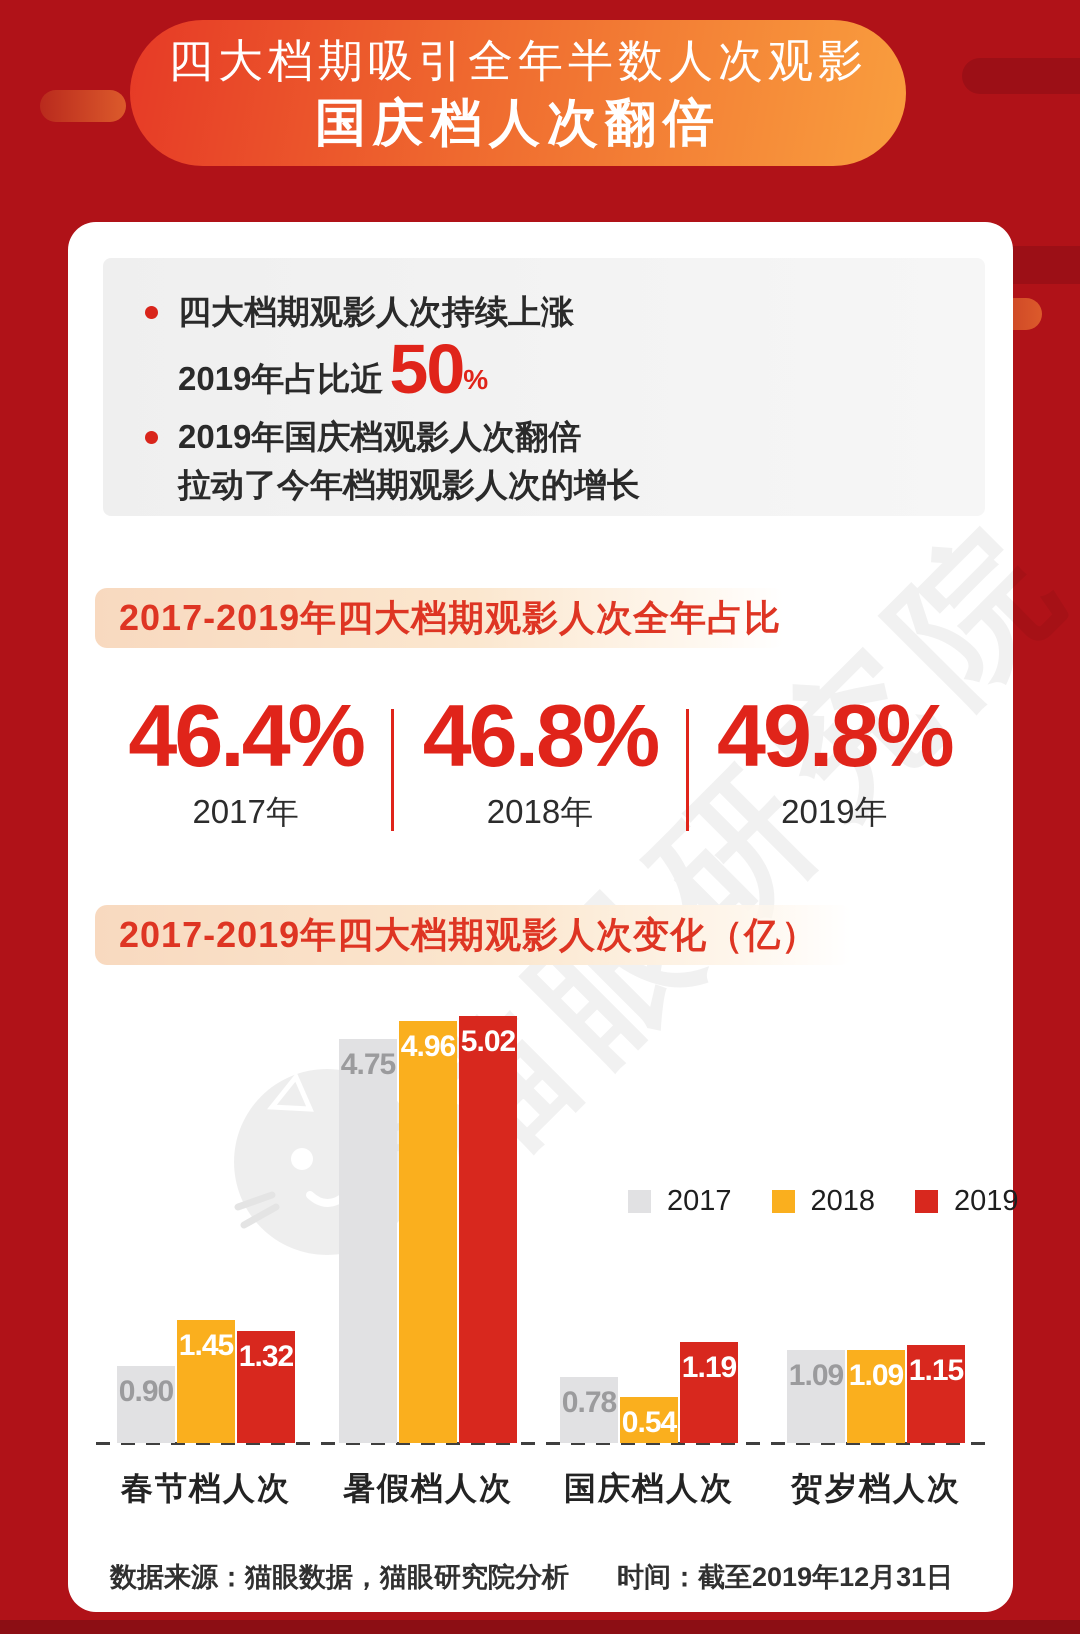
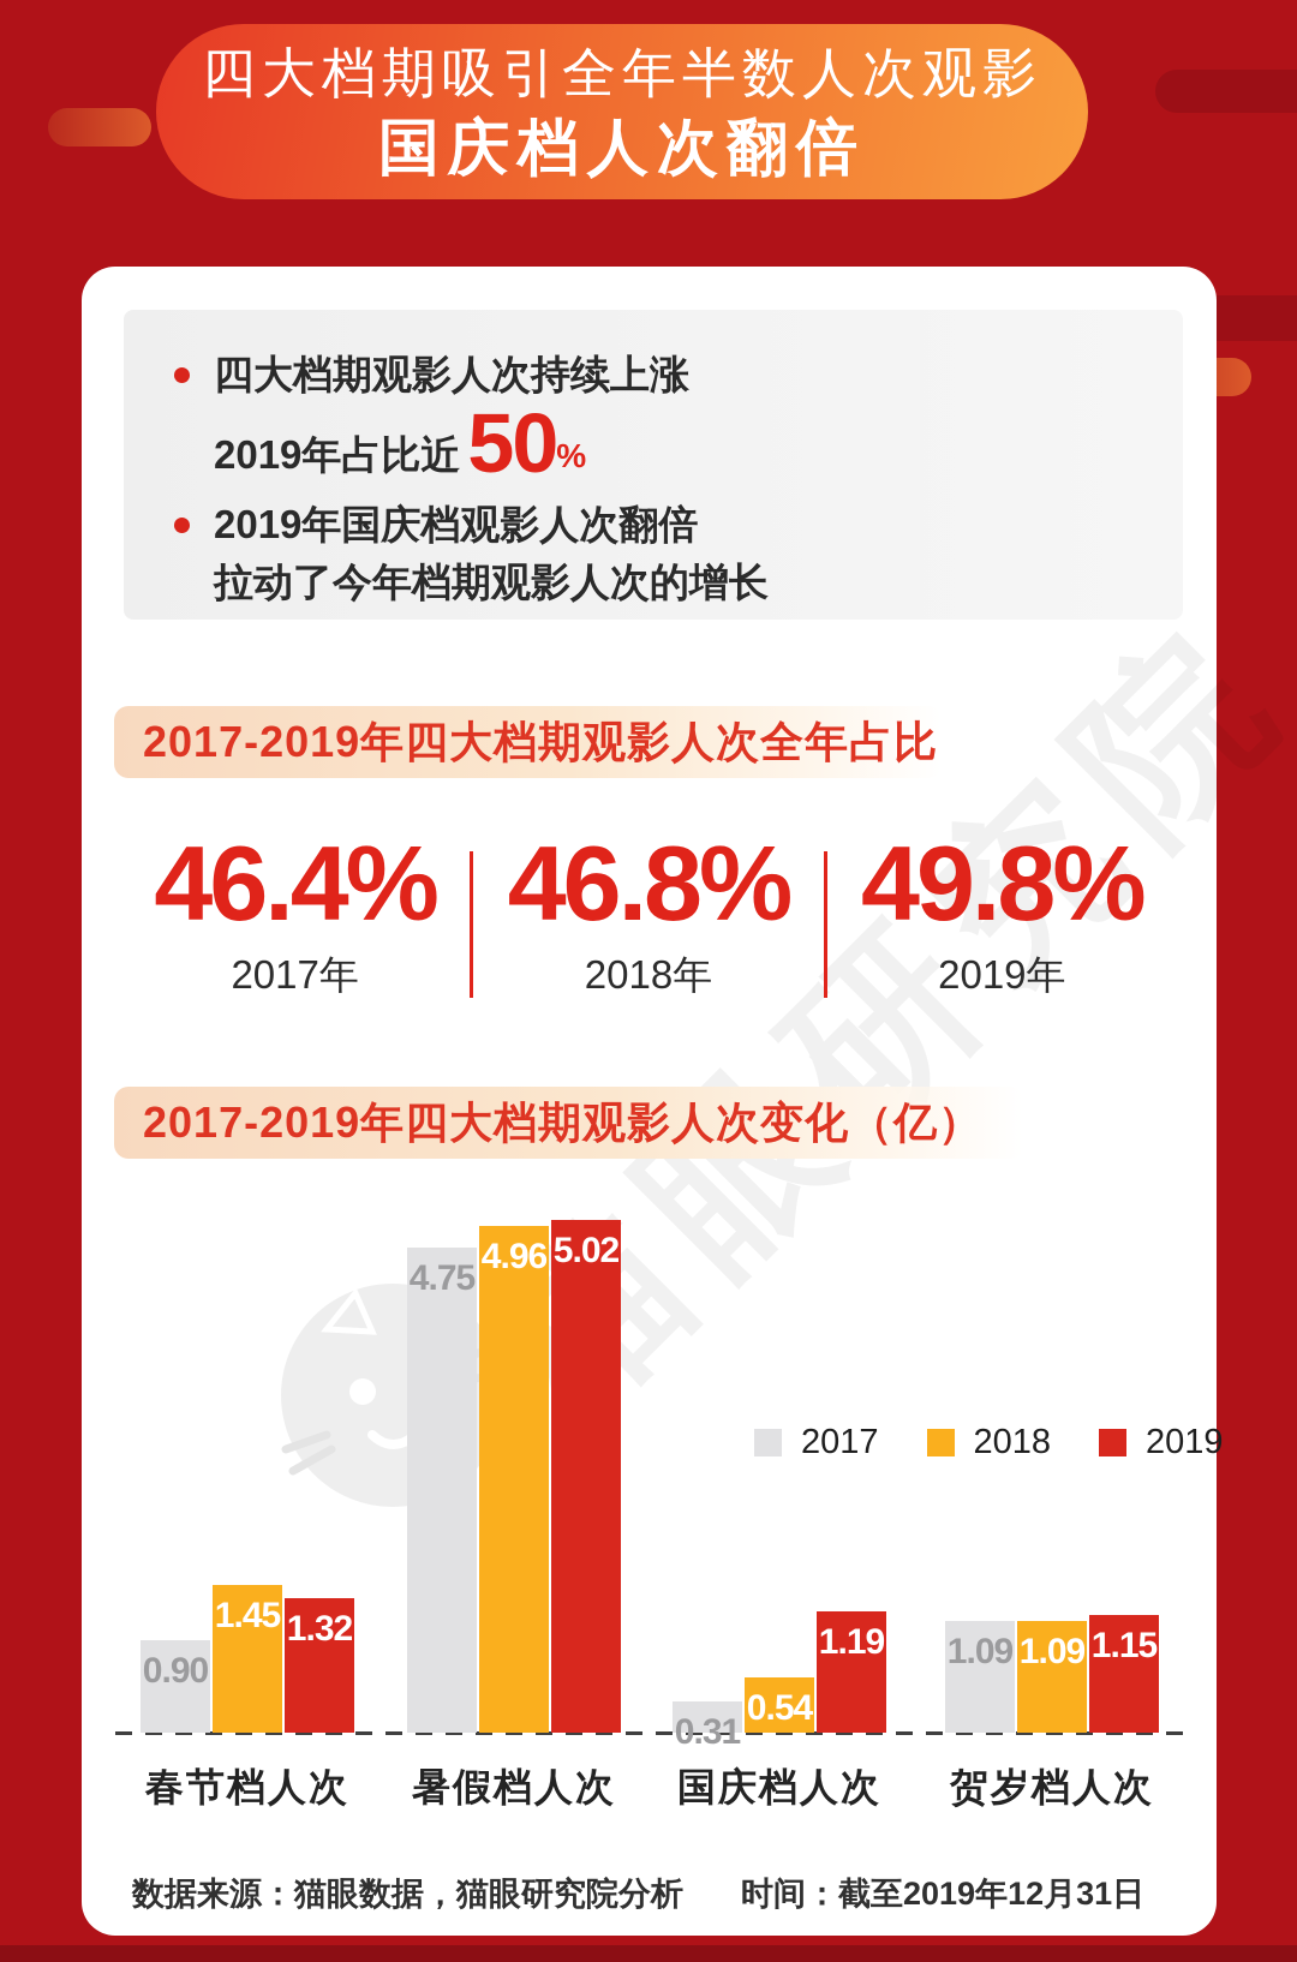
2017/国庆档人次: 0.78 -> 0.31
